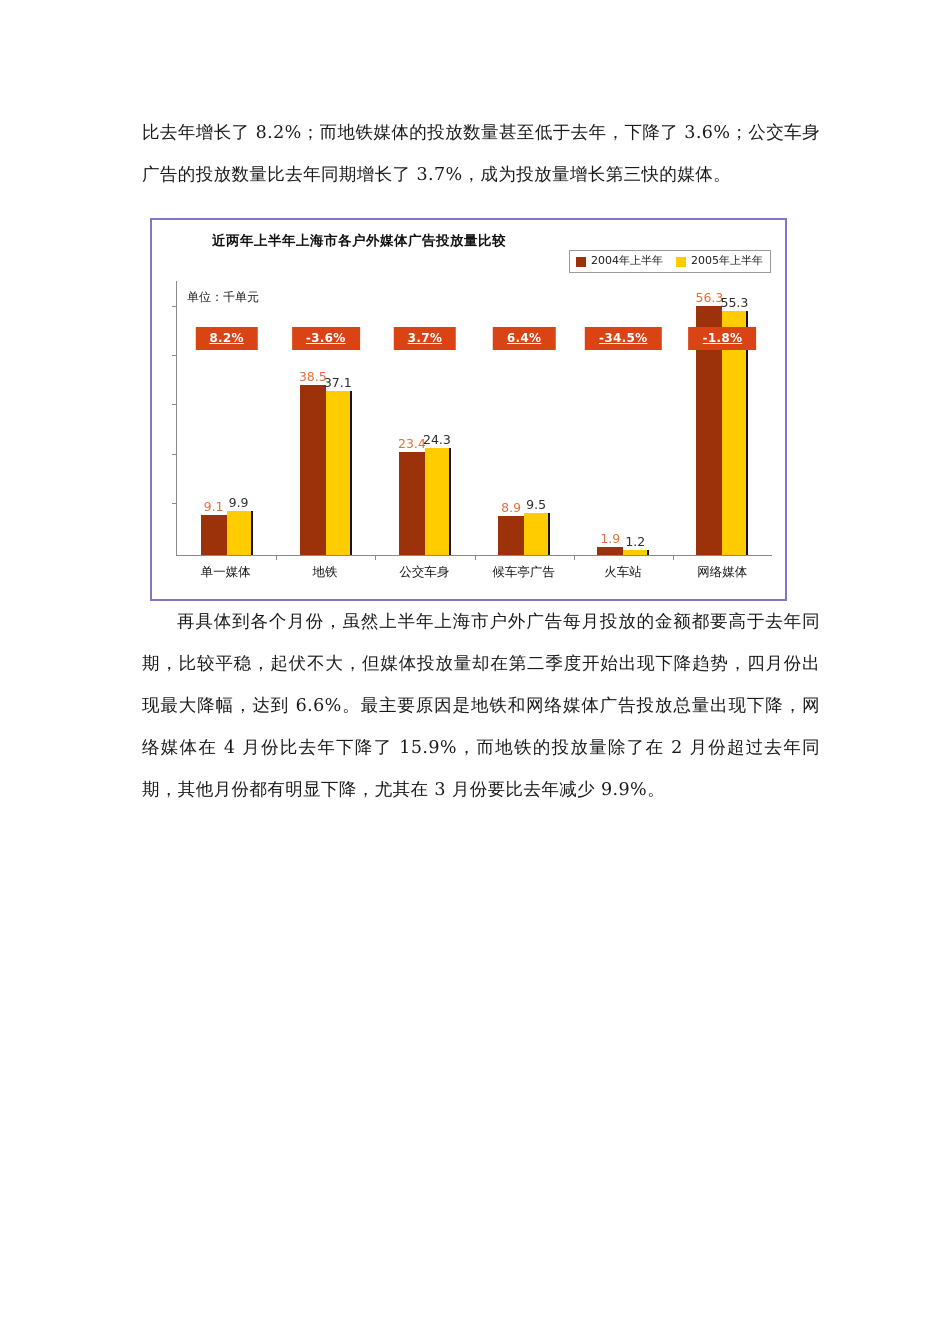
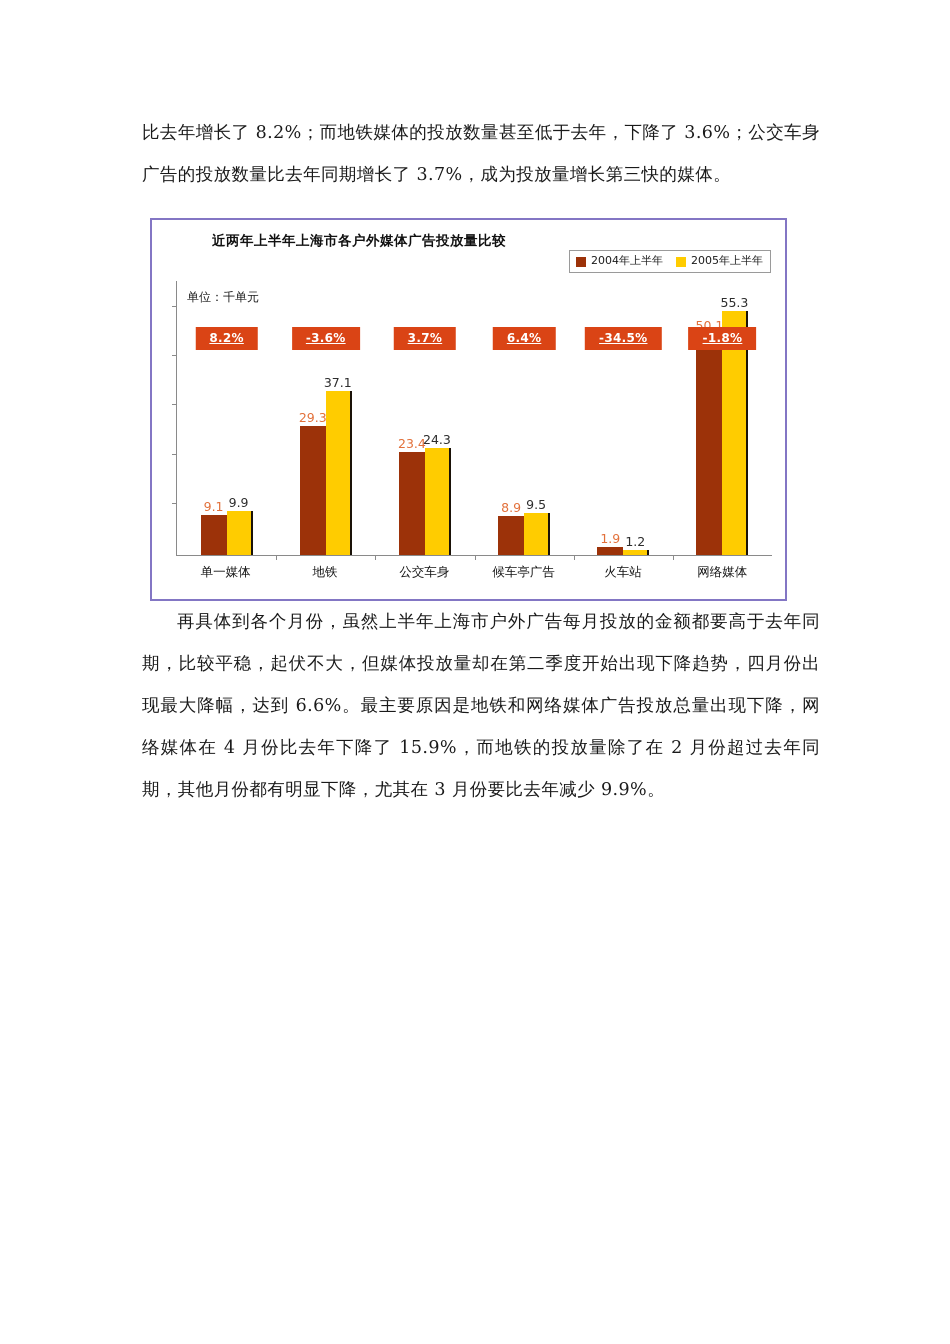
2004年上半年/地铁: 38.5 -> 29.3
2004年上半年/网络媒体: 56.3 -> 50.1
